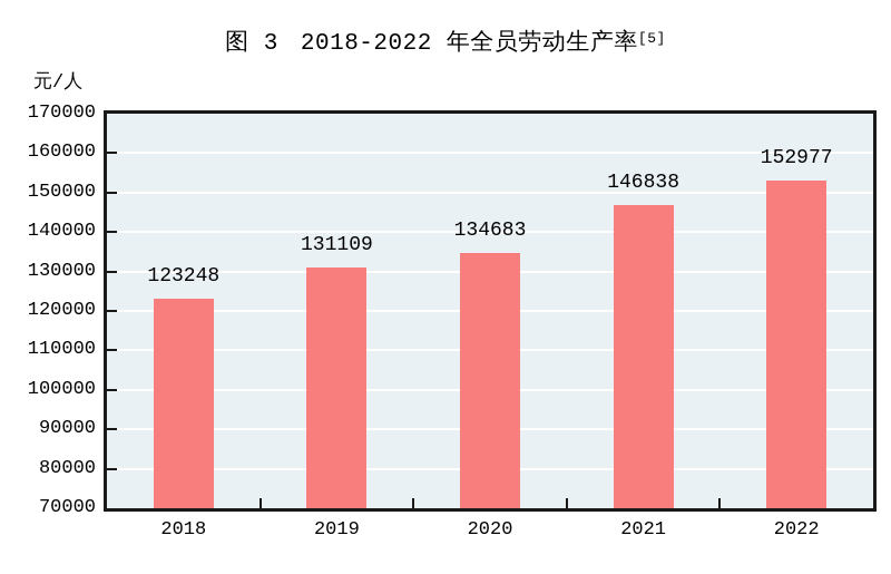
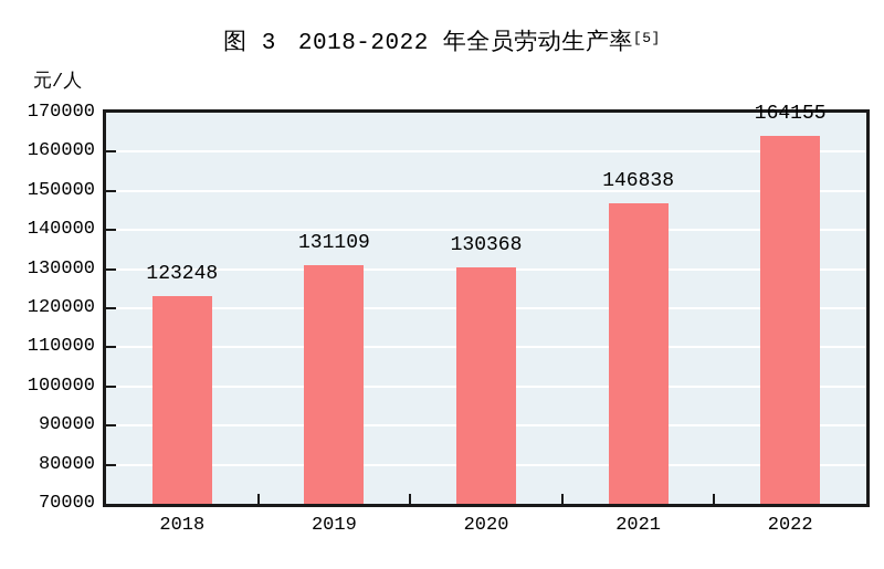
2020: 134683 -> 130368
2022: 152977 -> 164155
